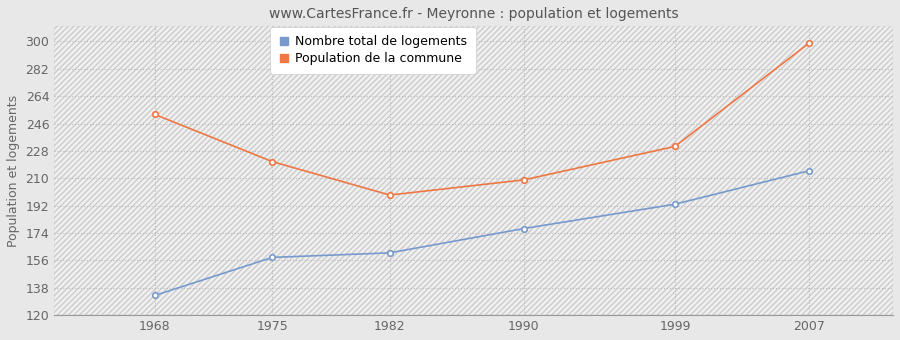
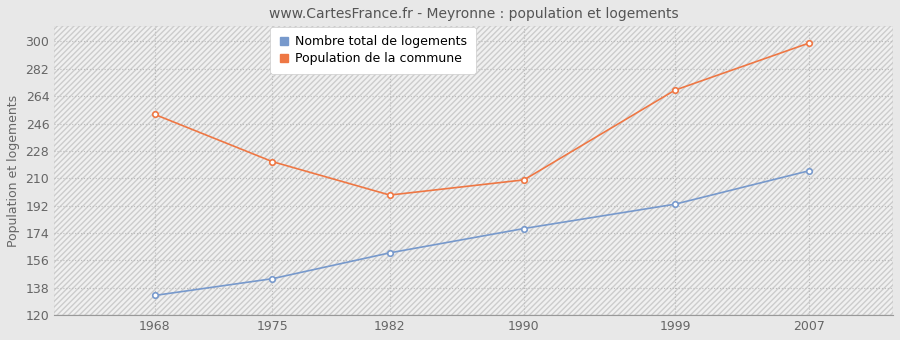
Nombre total de logements/1975: 158 -> 144
Population de la commune/1999: 231 -> 268
